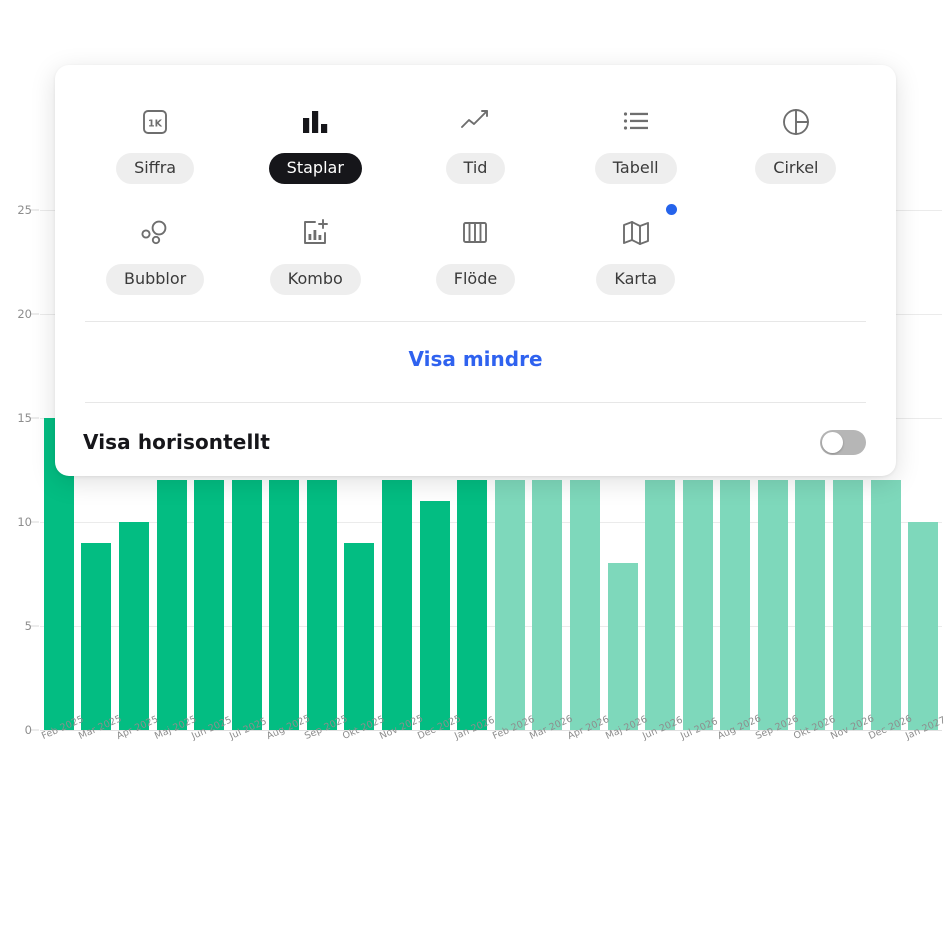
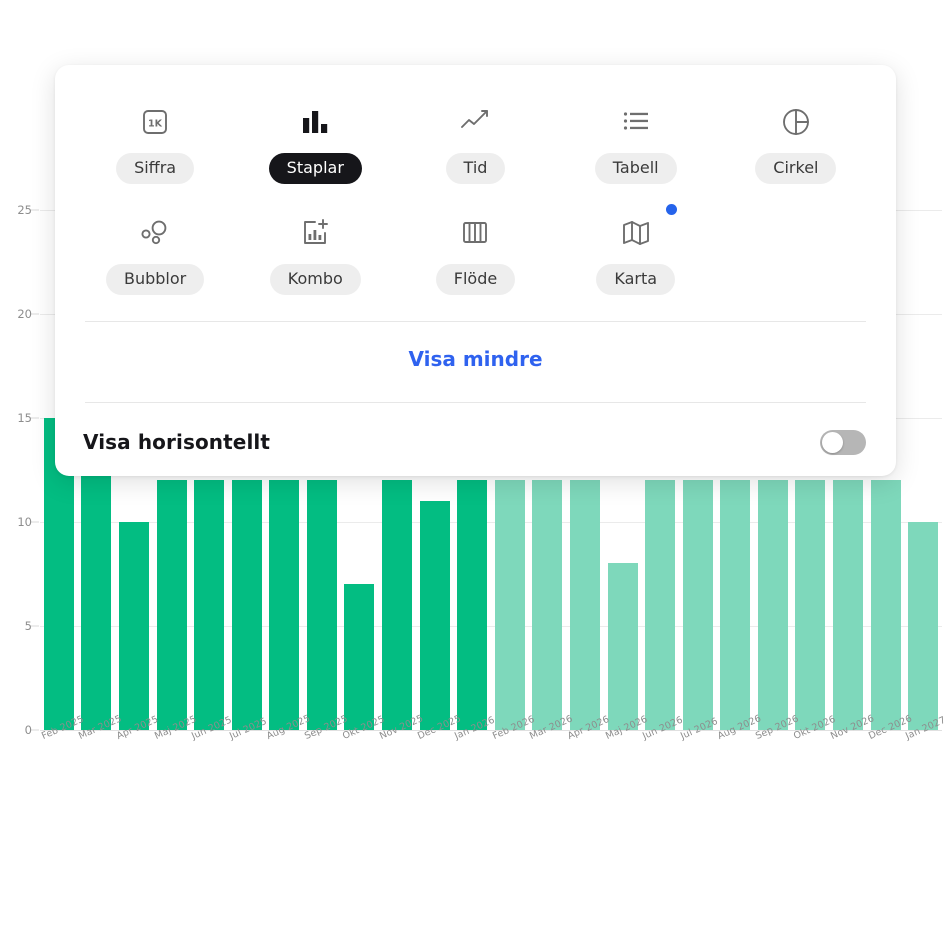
Mar 2025: 9 -> 16
Okt 2025: 9 -> 7
